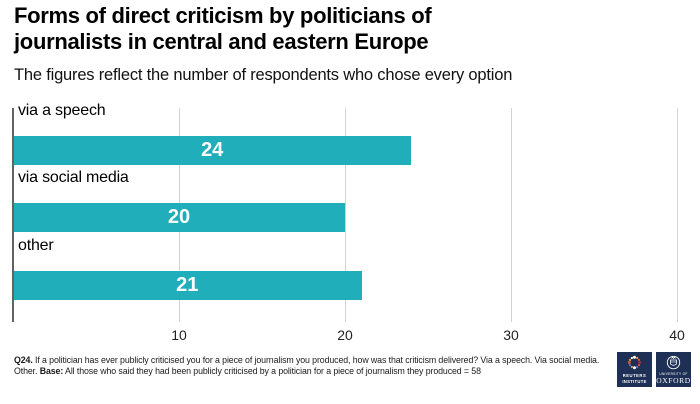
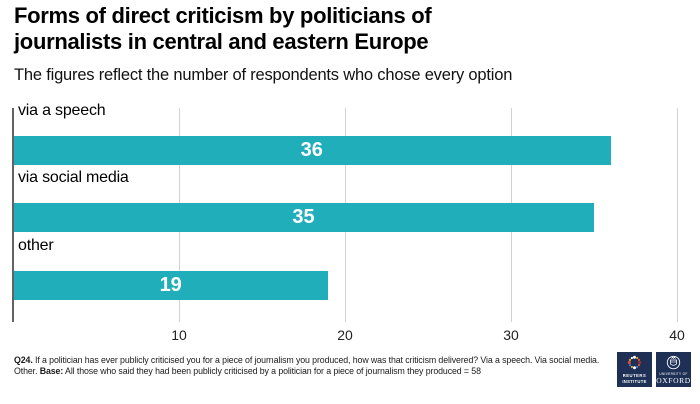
via a speech: 24 -> 36
via social media: 20 -> 35
other: 21 -> 19
